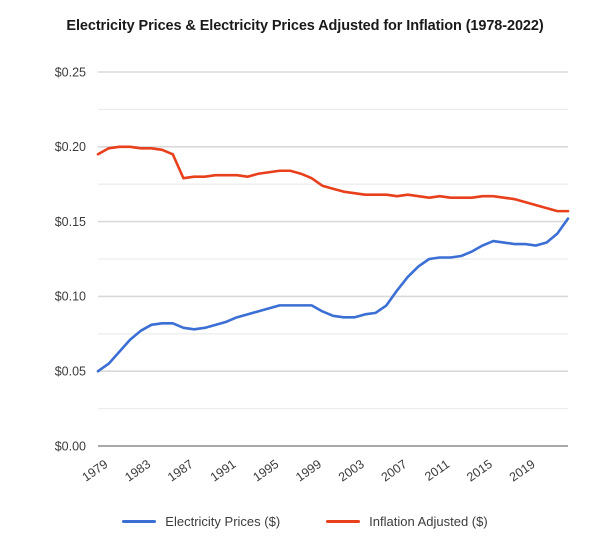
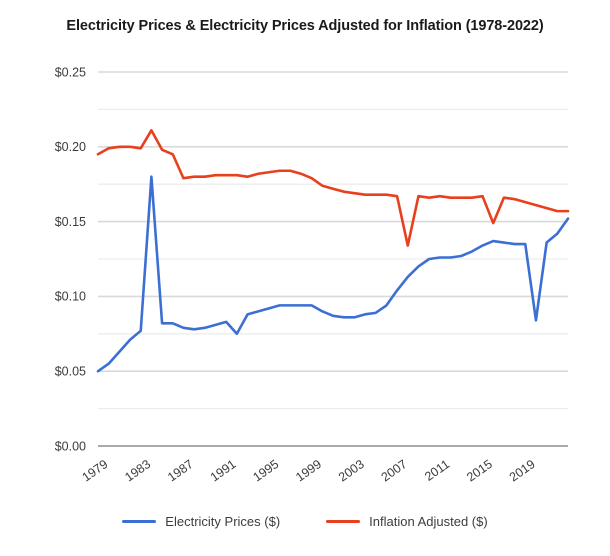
Electricity Prices ($)/1983: $0.081 -> $0.180
Inflation Adjusted ($)/1983: $0.199 -> $0.211
Electricity Prices ($)/1991: $0.086 -> $0.075
Inflation Adjusted ($)/2007: $0.168 -> $0.134
Inflation Adjusted ($)/2015: $0.167 -> $0.149
Electricity Prices ($)/2019: $0.134 -> $0.084
